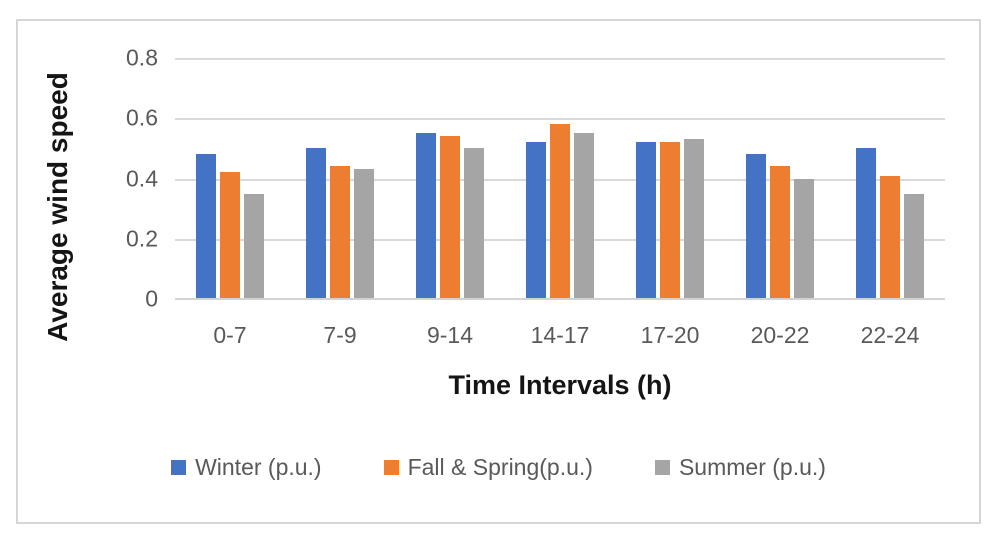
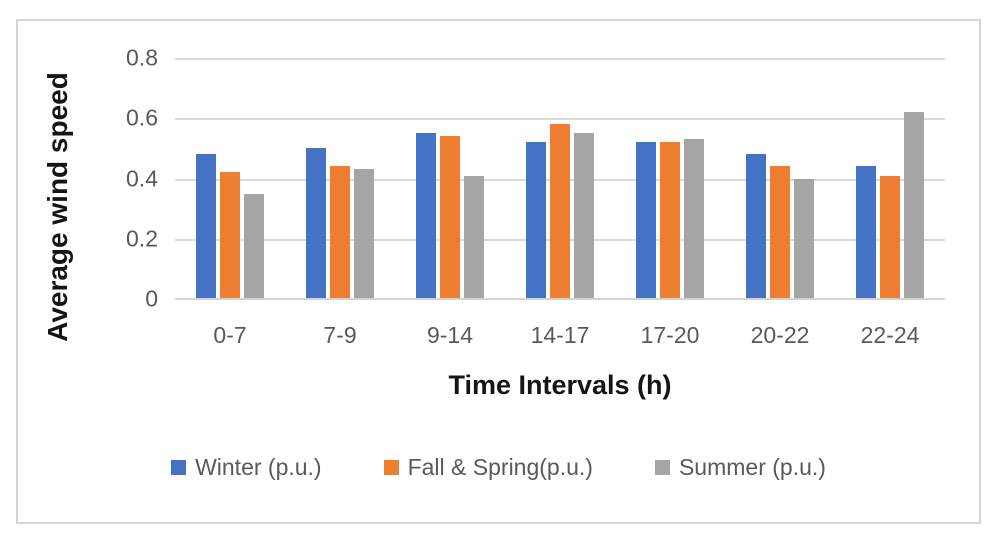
Summer (p.u.)/9-14: 0.50 -> 0.41
Winter (p.u.)/22-24: 0.50 -> 0.44
Summer (p.u.)/22-24: 0.35 -> 0.62
